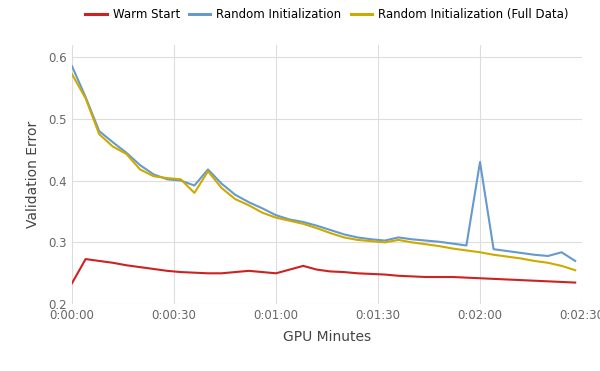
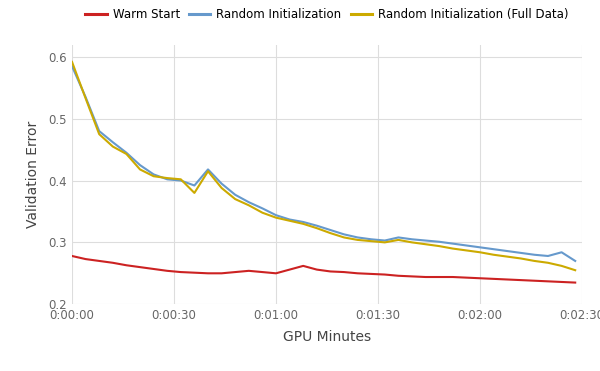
Warm Start/0:00:00: 0.234 -> 0.278
Random Initialization (Full Data)/0:00:00: 0.572 -> 0.592
Random Initialization/0:02:00: 0.430 -> 0.292
